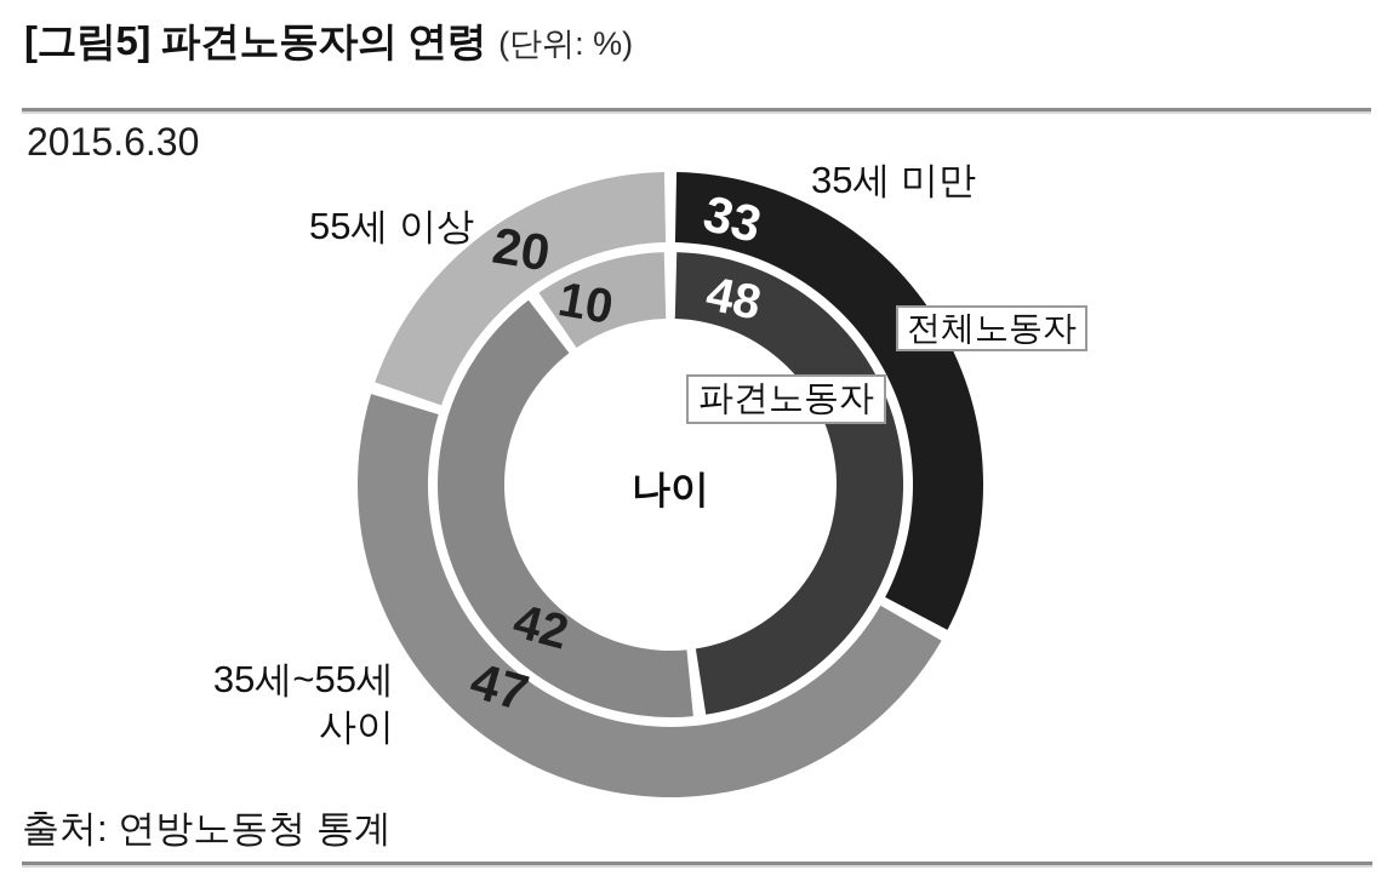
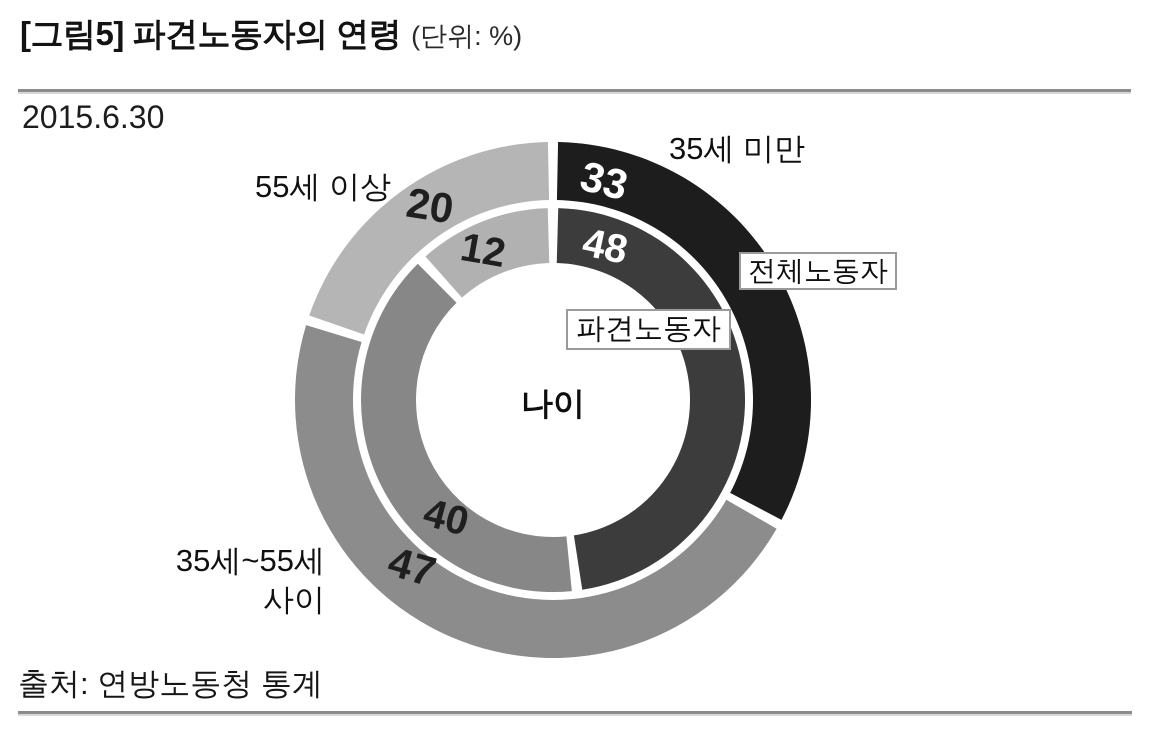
파견노동자/35세~55세 사이: 42 -> 40
파견노동자/55세 이상: 10 -> 12
